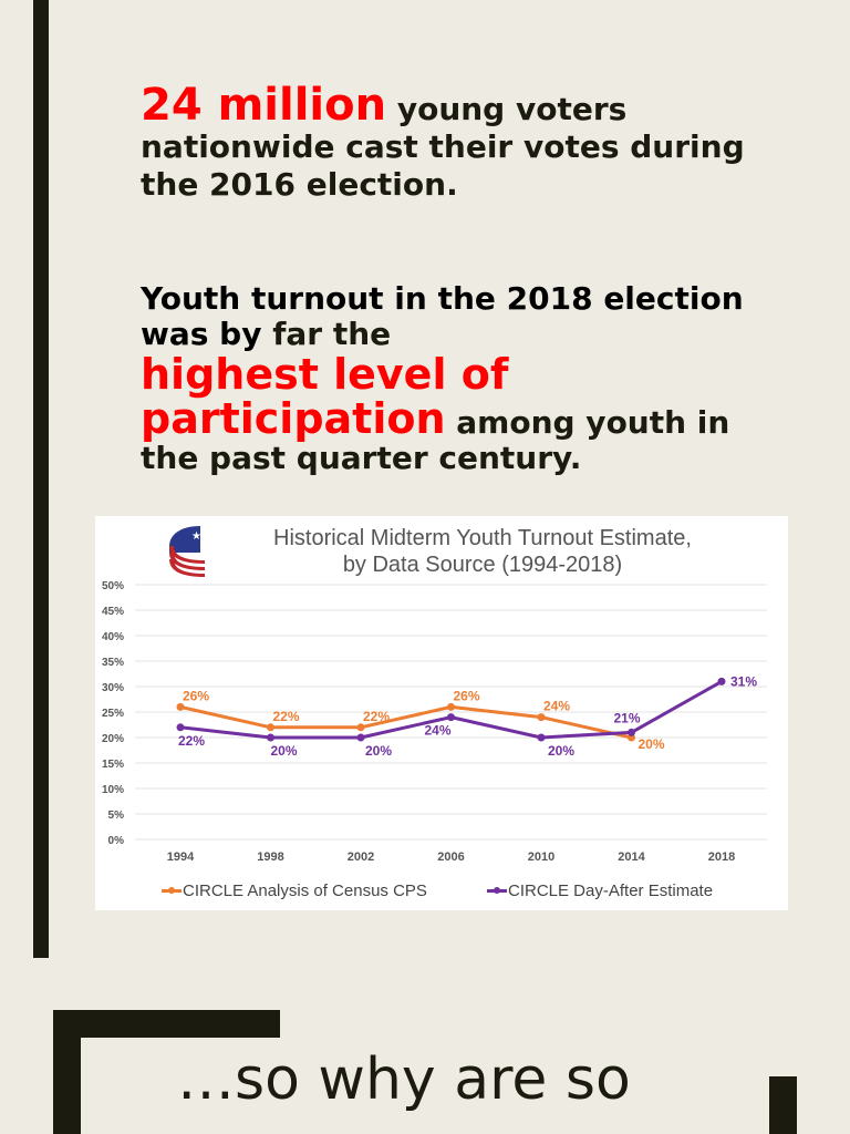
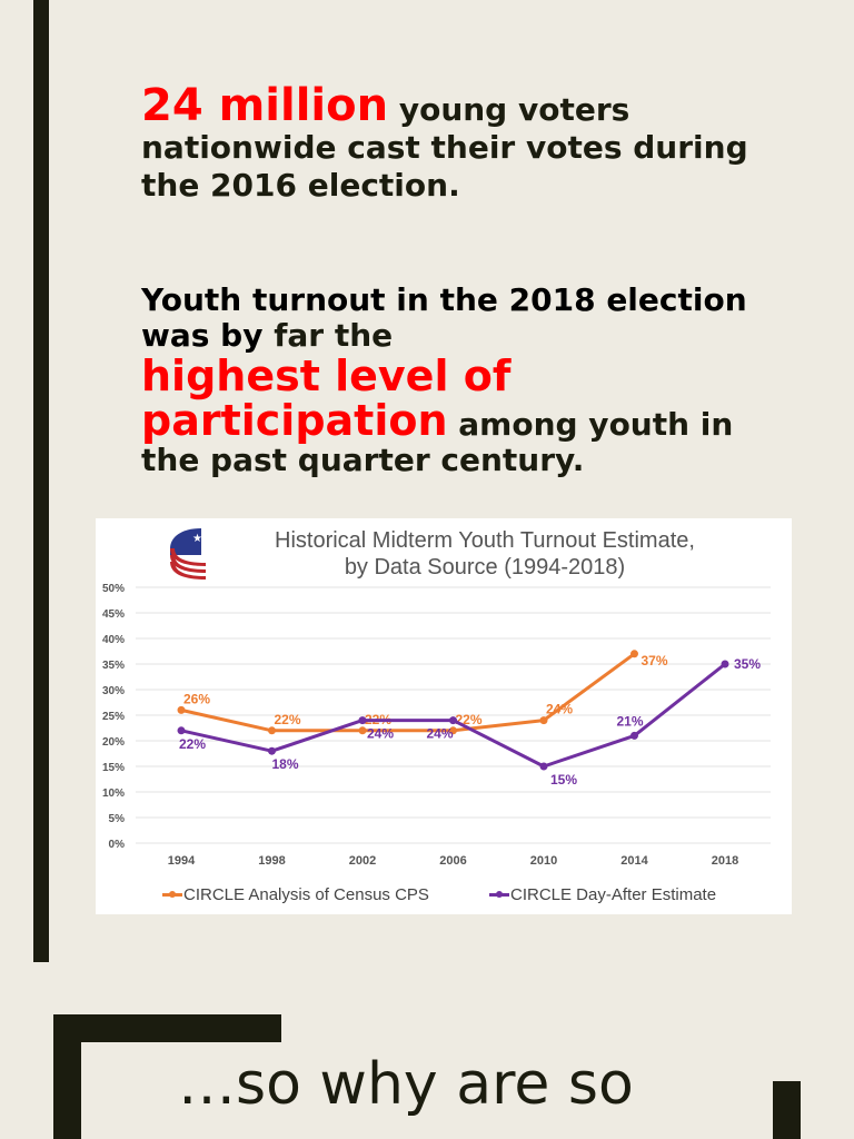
CIRCLE Day-After Estimate/1998: 20% -> 18%
CIRCLE Day-After Estimate/2002: 20% -> 24%
CIRCLE Analysis of Census CPS/2006: 26% -> 22%
CIRCLE Day-After Estimate/2010: 20% -> 15%
CIRCLE Analysis of Census CPS/2014: 20% -> 37%
CIRCLE Day-After Estimate/2018: 31% -> 35%
